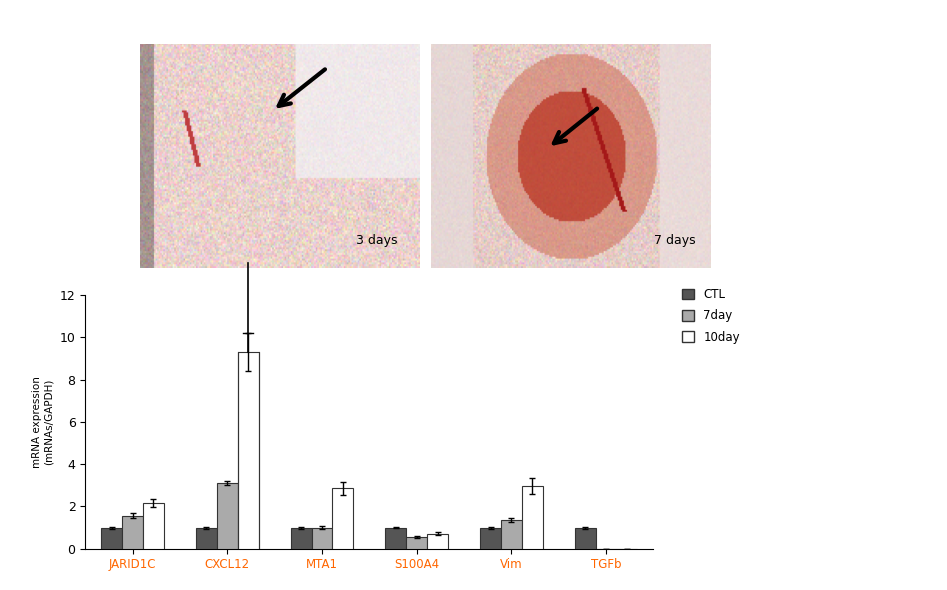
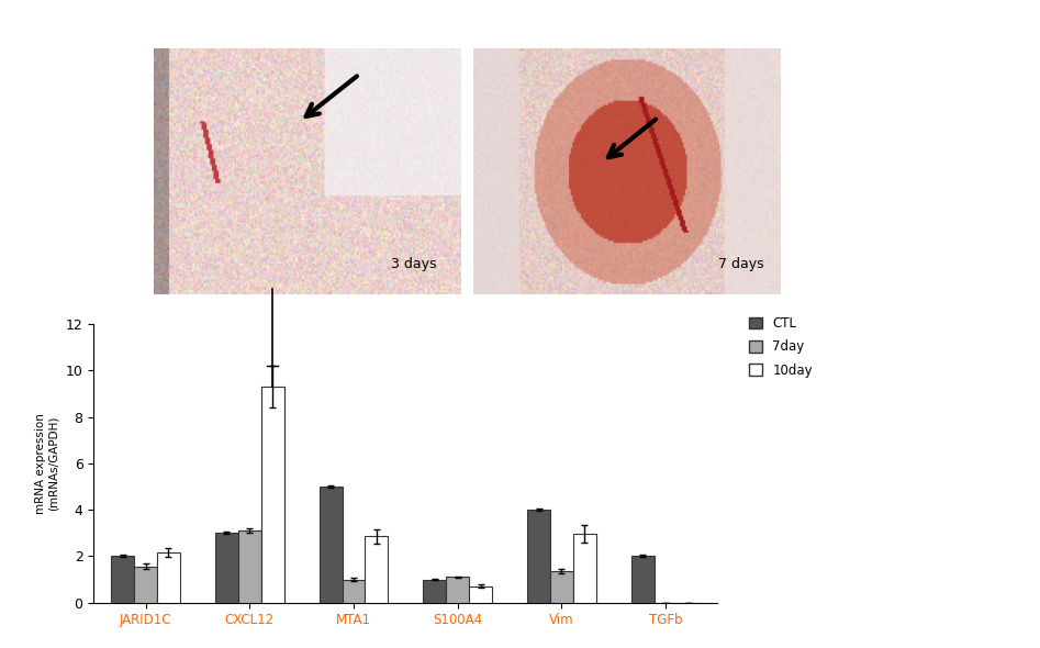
CTL/JARID1C: 1 -> 2
CTL/CXCL12: 1 -> 3
CTL/MTA1: 1 -> 5
7day/S100A4: 0.55 -> 1.10
CTL/Vim: 1 -> 4
CTL/TGFb: 1 -> 2
